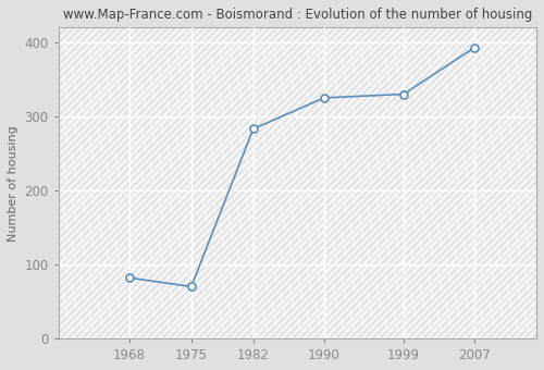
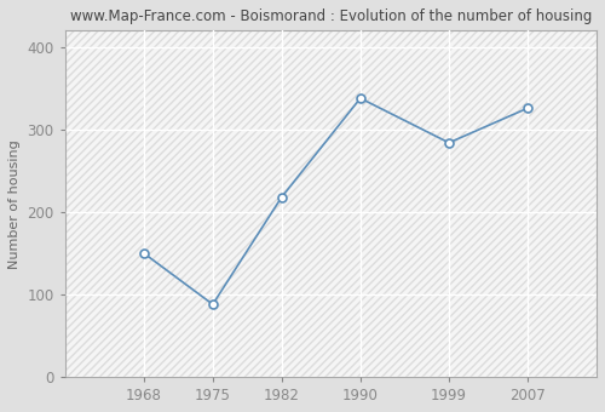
1968: 82 -> 150
1975: 70 -> 88
1982: 283 -> 218
1990: 325 -> 338
1999: 330 -> 284
2007: 393 -> 326
